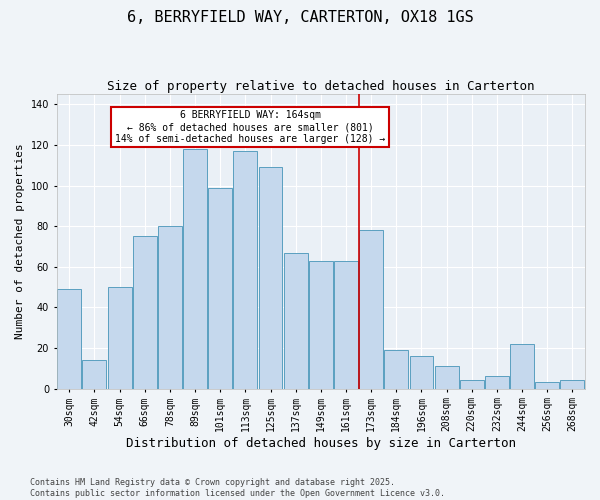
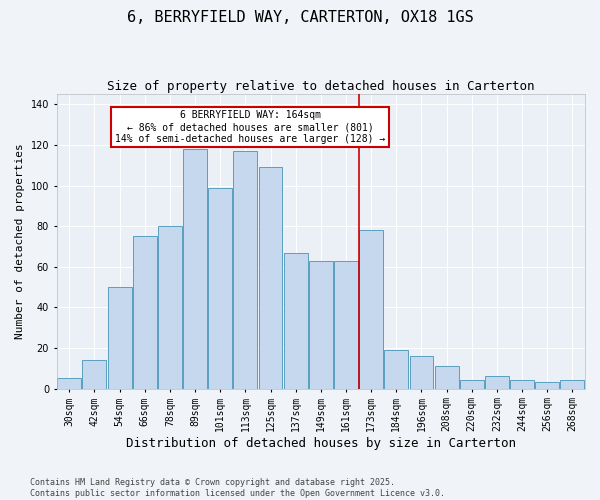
30sqm: 49 -> 5
244sqm: 22 -> 4
